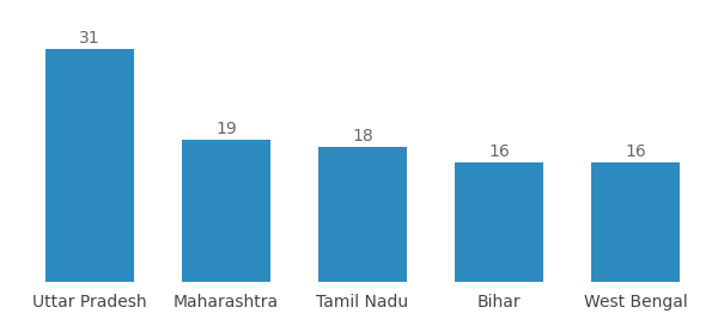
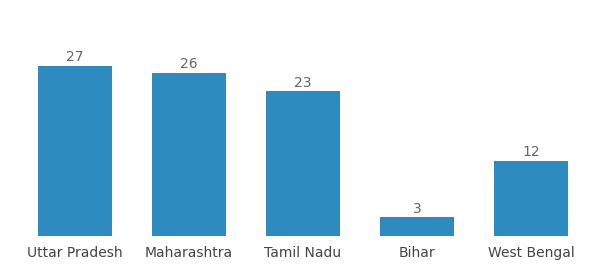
Uttar Pradesh: 31 -> 27
Maharashtra: 19 -> 26
Tamil Nadu: 18 -> 23
Bihar: 16 -> 3
West Bengal: 16 -> 12
